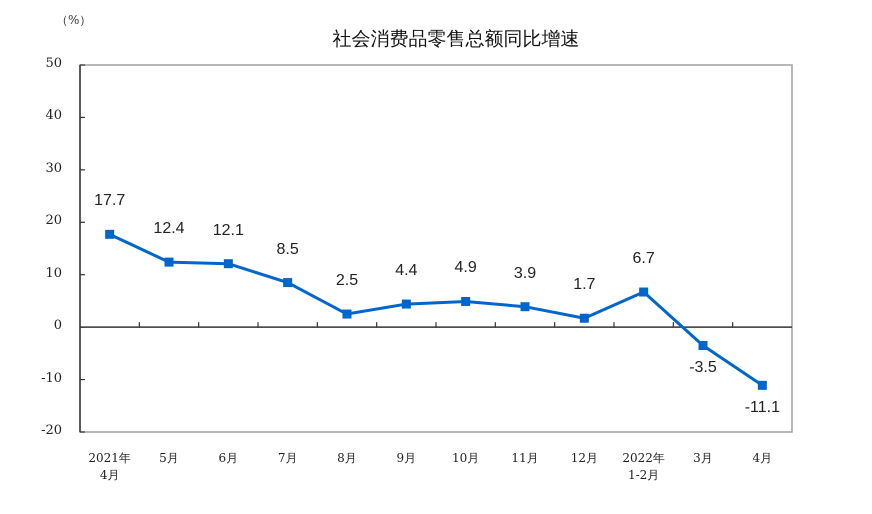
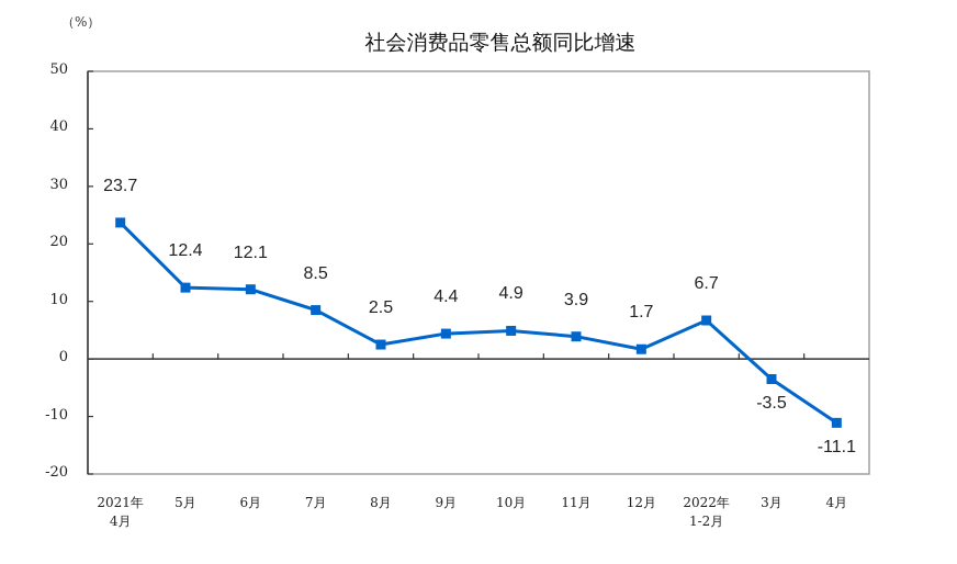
2021年 4月: 17.7 -> 23.7
